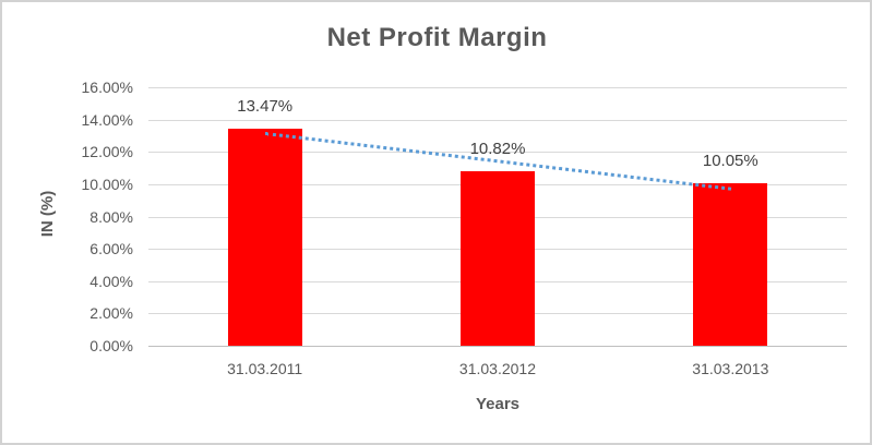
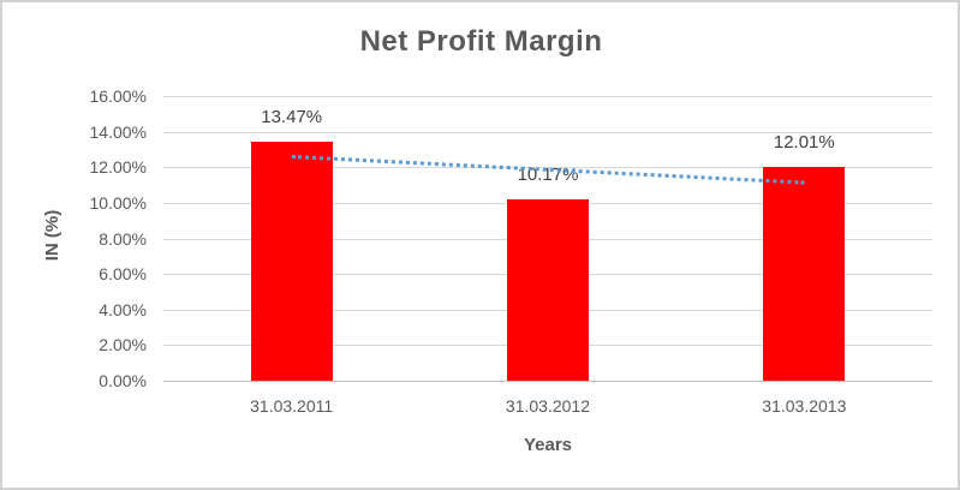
31.03.2012: 10.82% -> 10.17%
31.03.2013: 10.05% -> 12.01%
